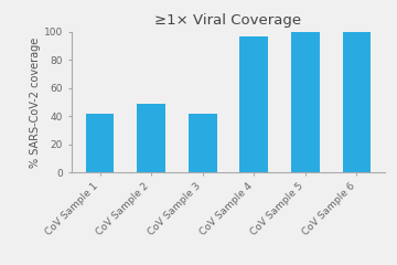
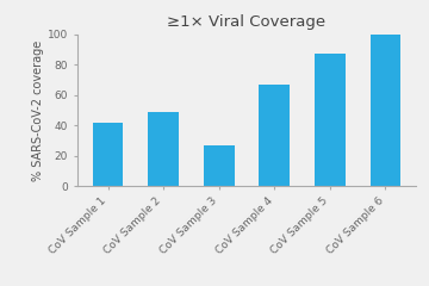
CoV Sample 3: 42 -> 27
CoV Sample 4: 97 -> 67
CoV Sample 5: 100 -> 87
